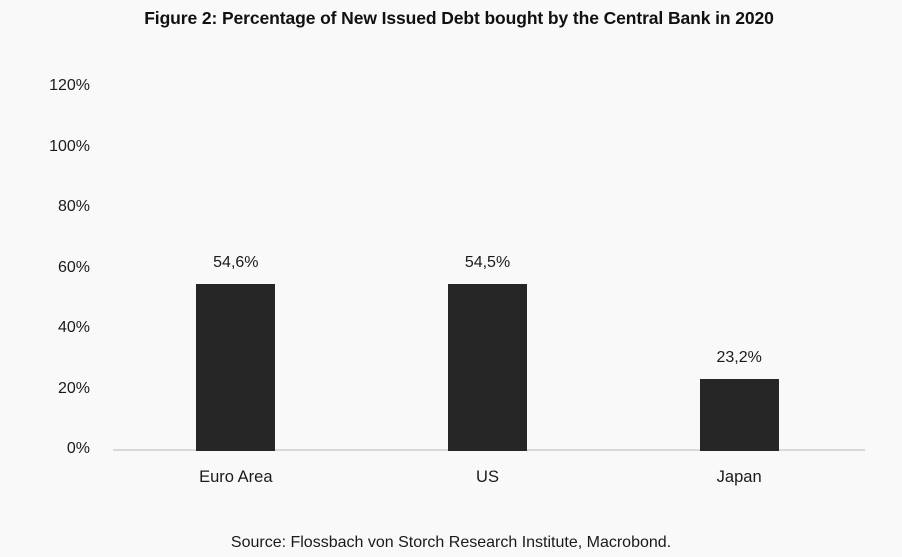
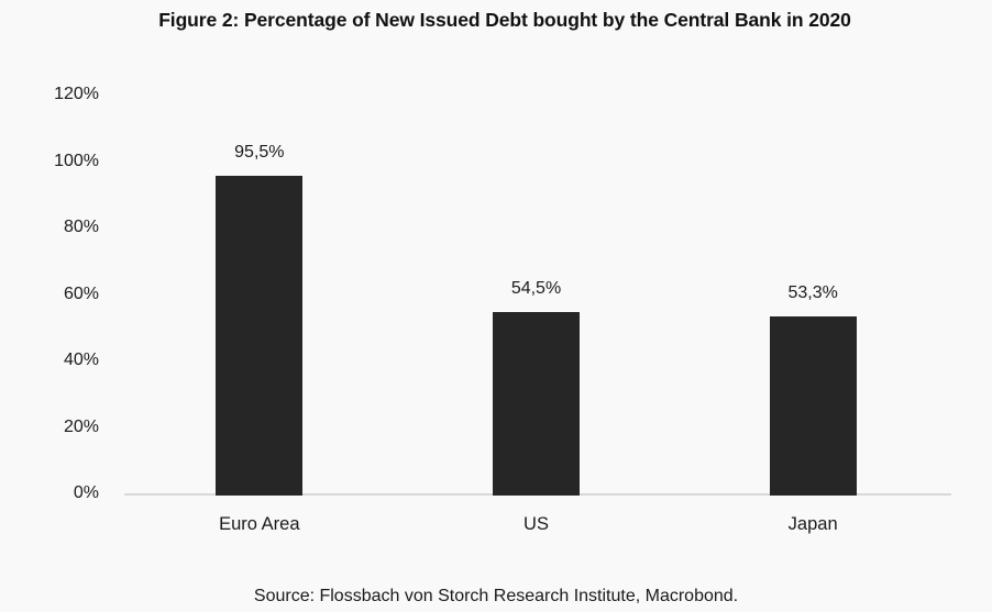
Euro Area: 54,6% -> 95,5%
Japan: 23,2% -> 53,3%
